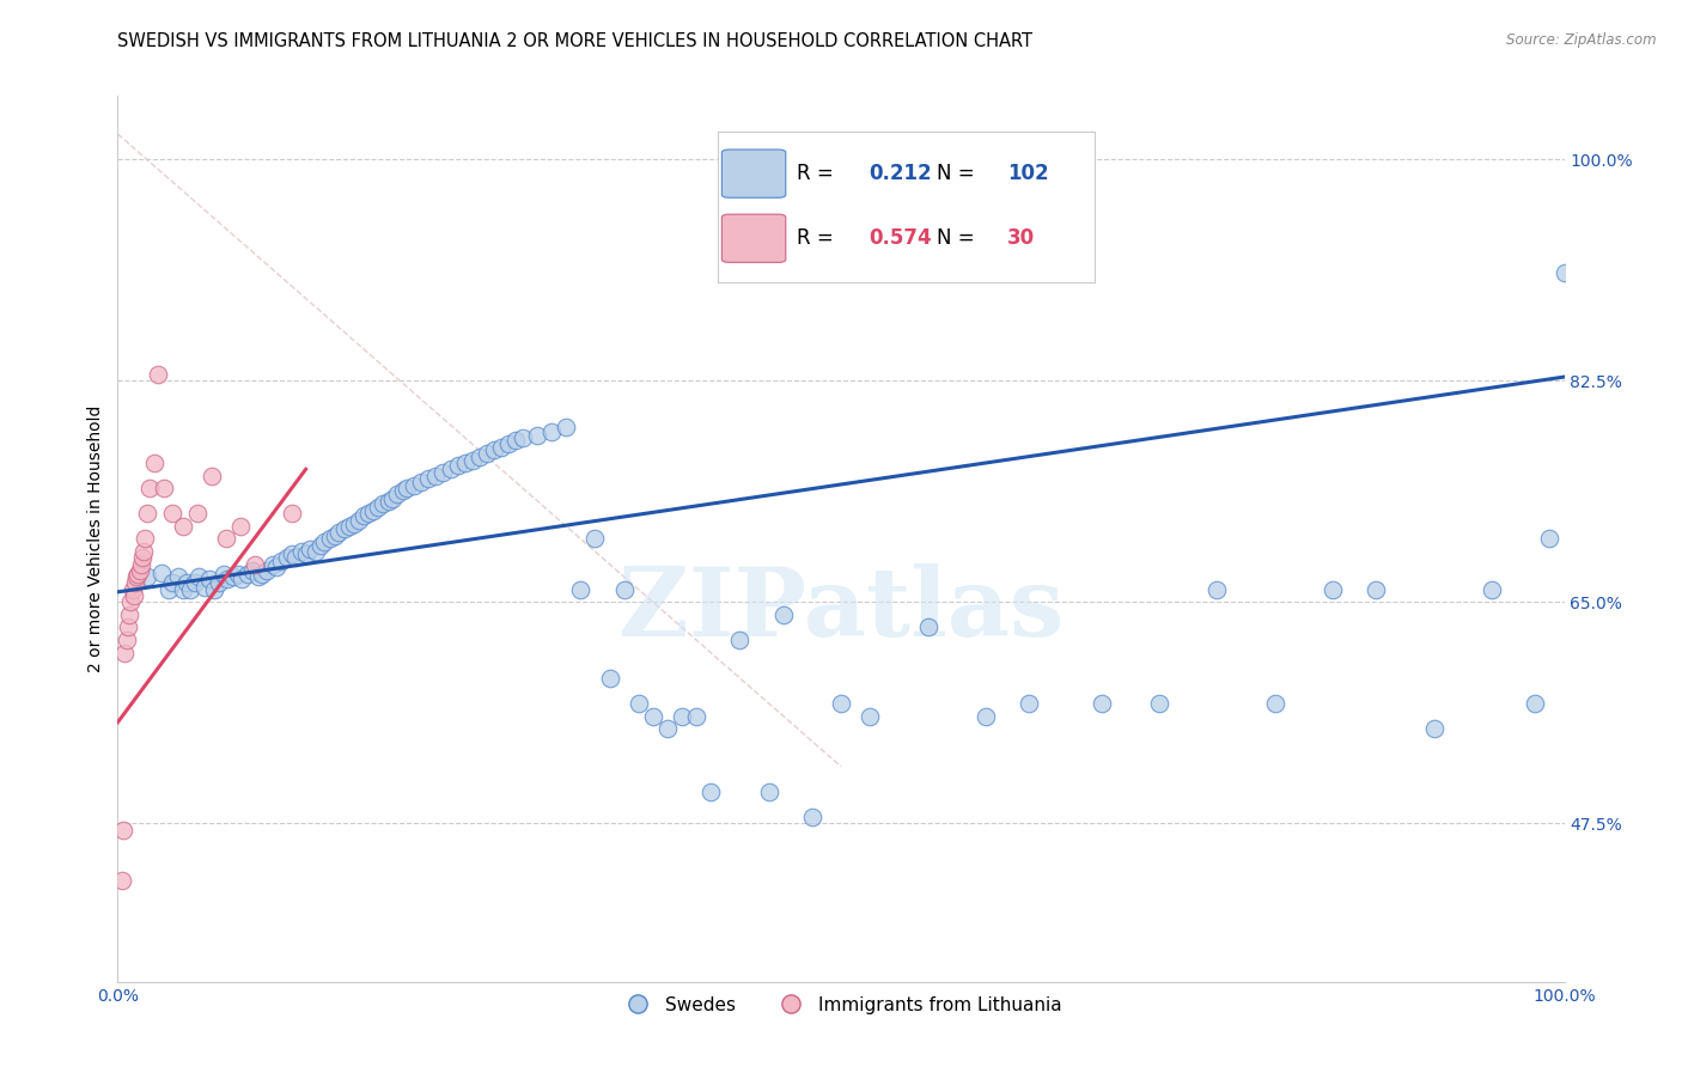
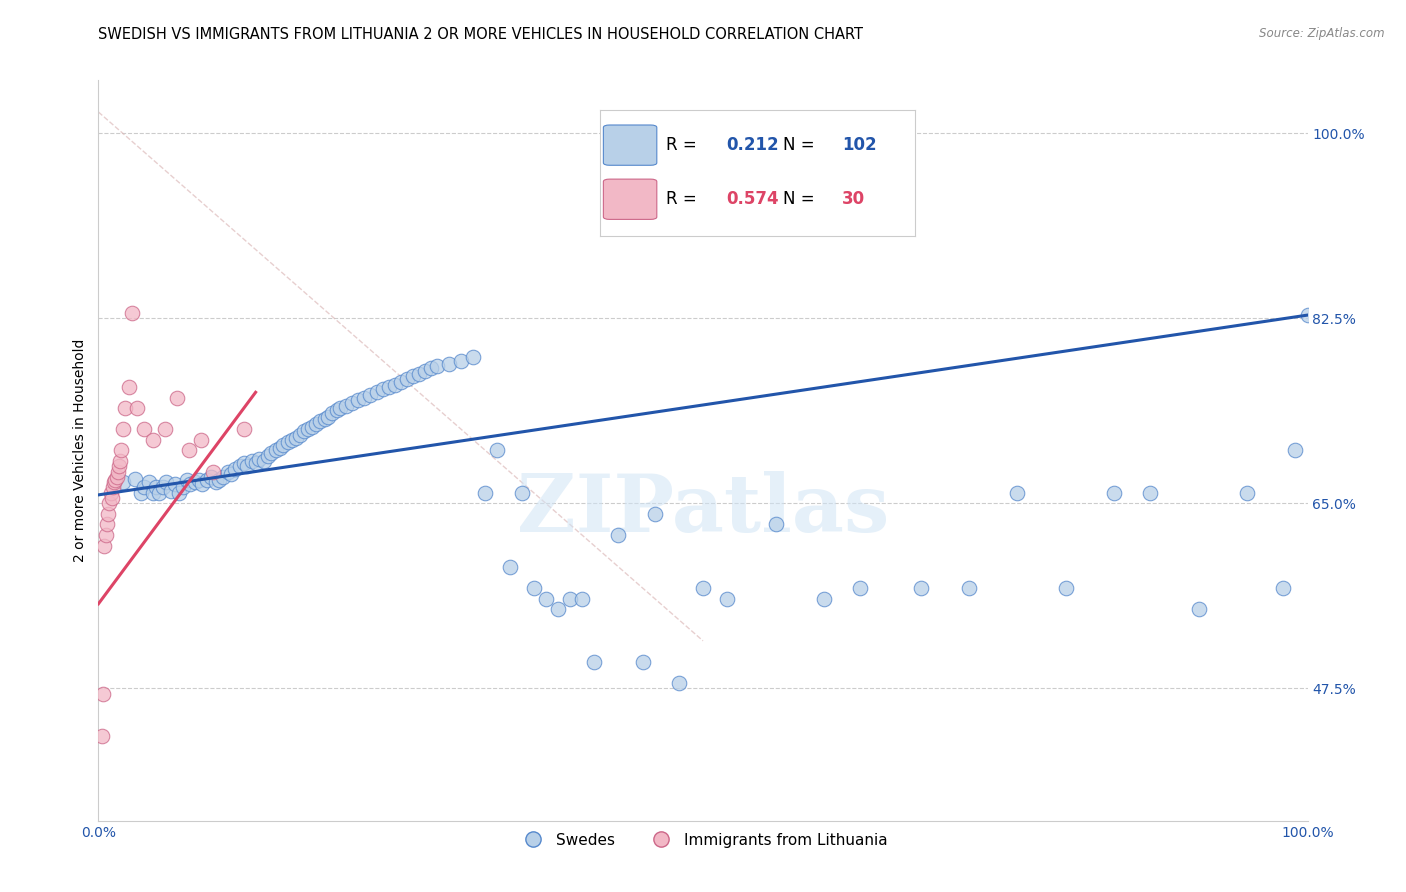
Swedes/100.0%: 91.0% -> 82.8%
